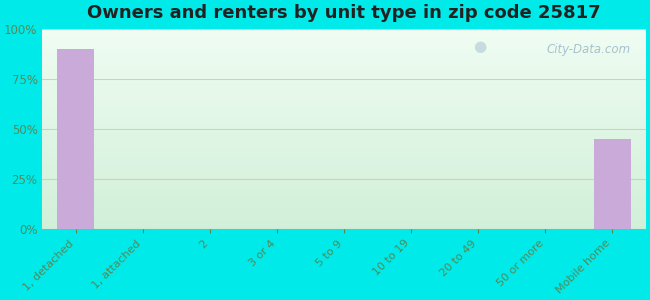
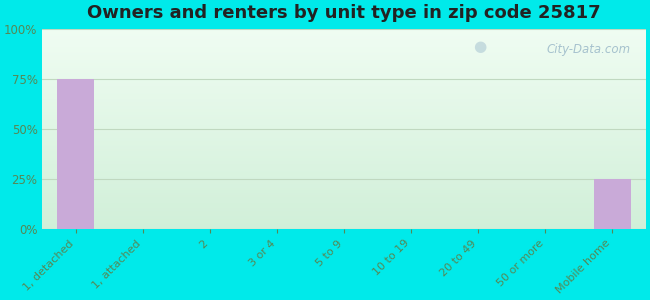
1, detached: 90% -> 75%
Mobile home: 45% -> 25%
